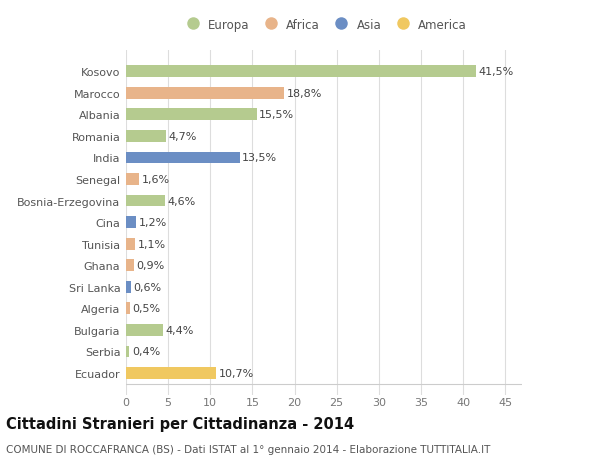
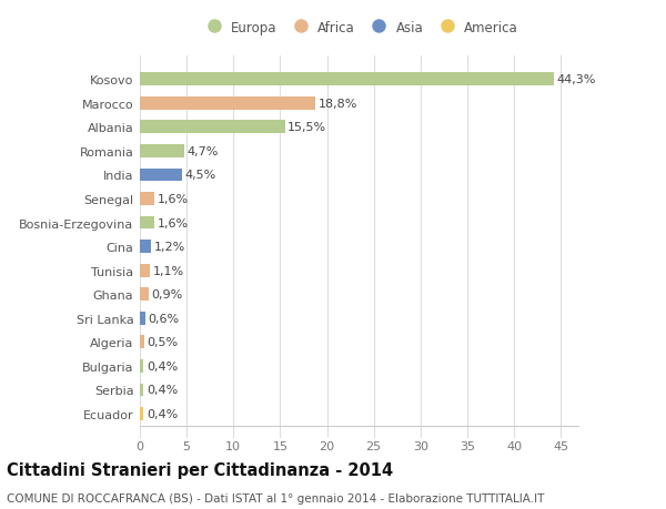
Kosovo: 41,5% -> 44,3%
India: 13,5% -> 4,5%
Bosnia-Erzegovina: 4,6% -> 1,6%
Bulgaria: 4,4% -> 0,4%
Ecuador: 10,7% -> 0,4%
